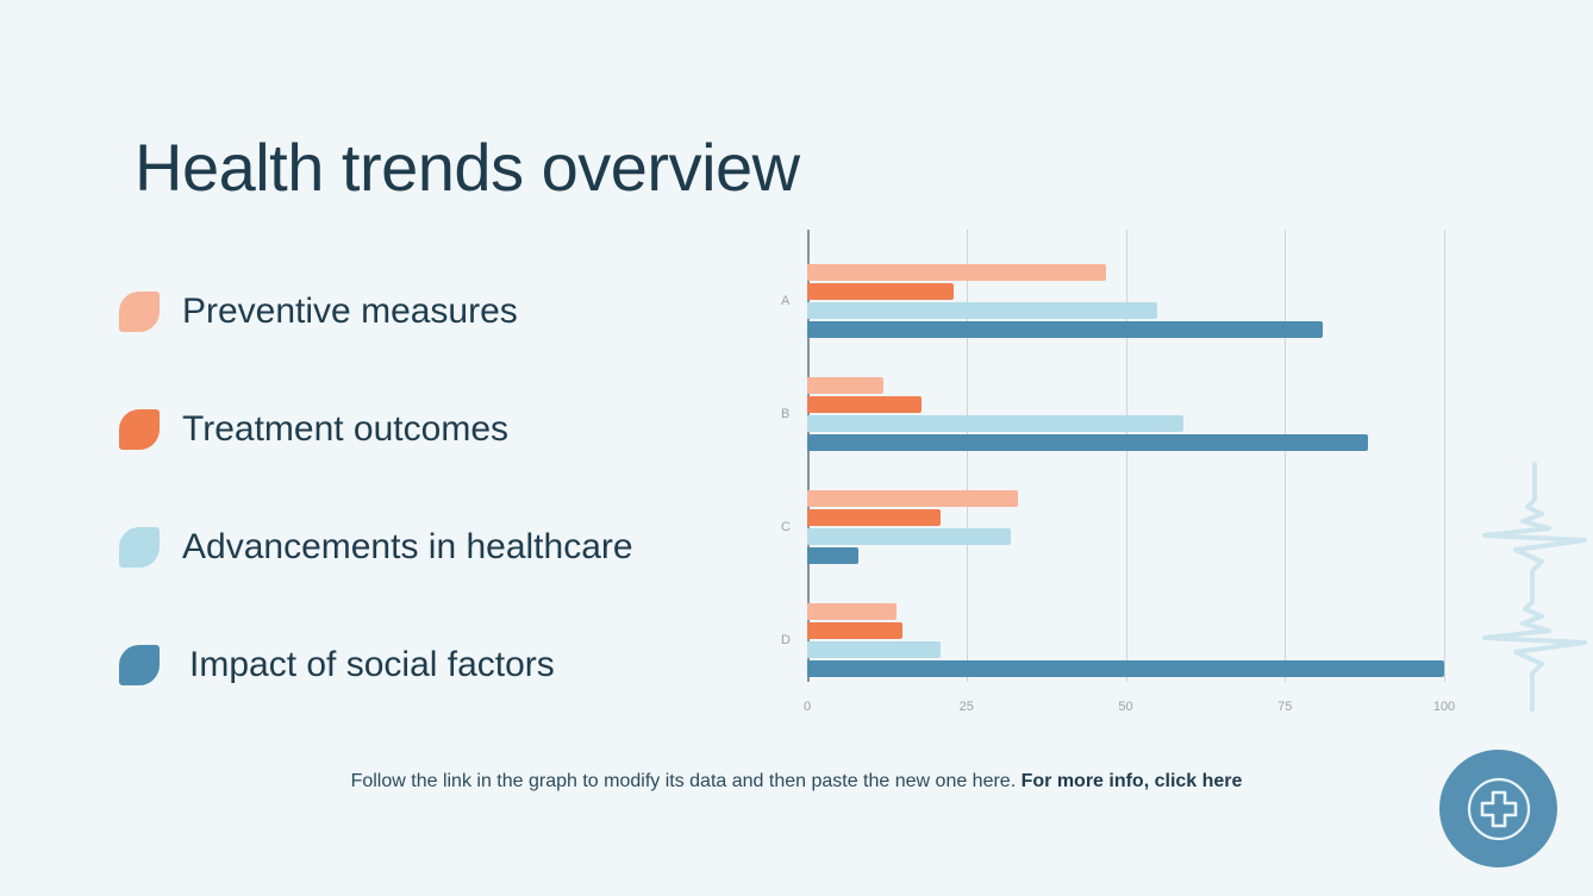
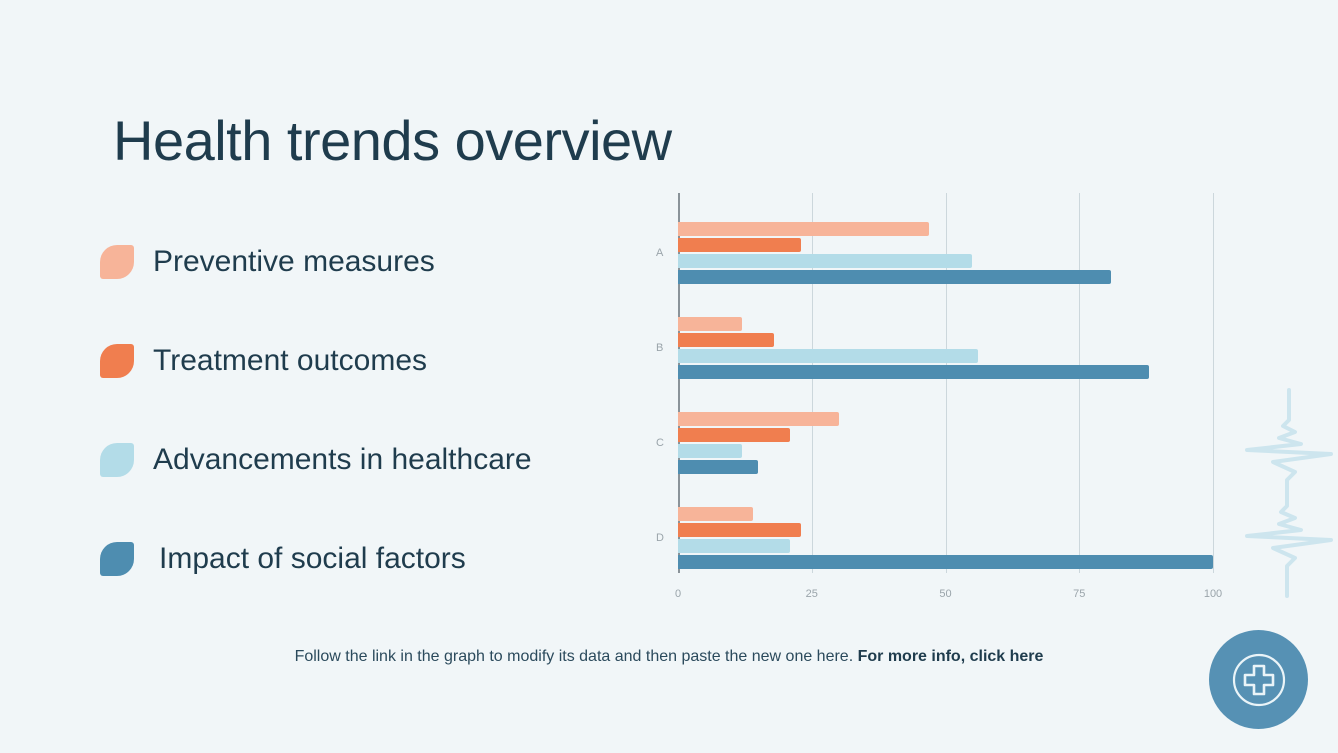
Advancements in healthcare/B: 59 -> 56
Preventive measures/C: 33 -> 30
Advancements in healthcare/C: 32 -> 12
Impact of social factors/C: 8 -> 15
Treatment outcomes/D: 15 -> 23
